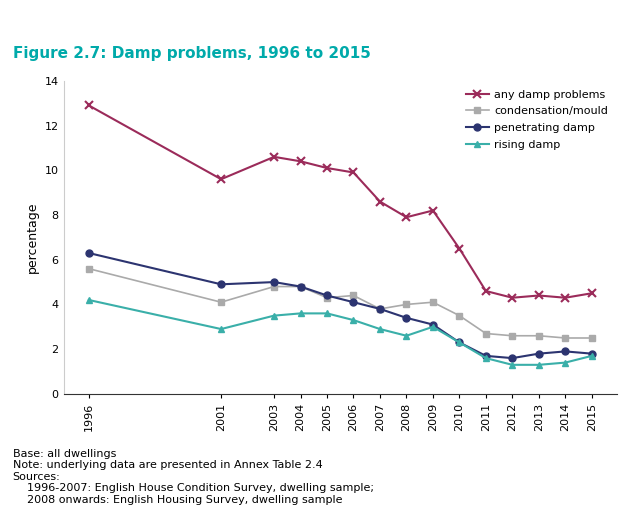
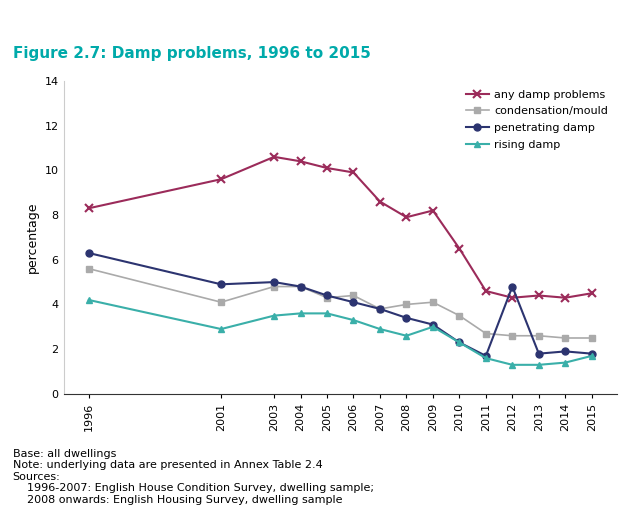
any damp problems/1996: 12.9 -> 8.3
penetrating damp/2012: 1.6 -> 4.8
